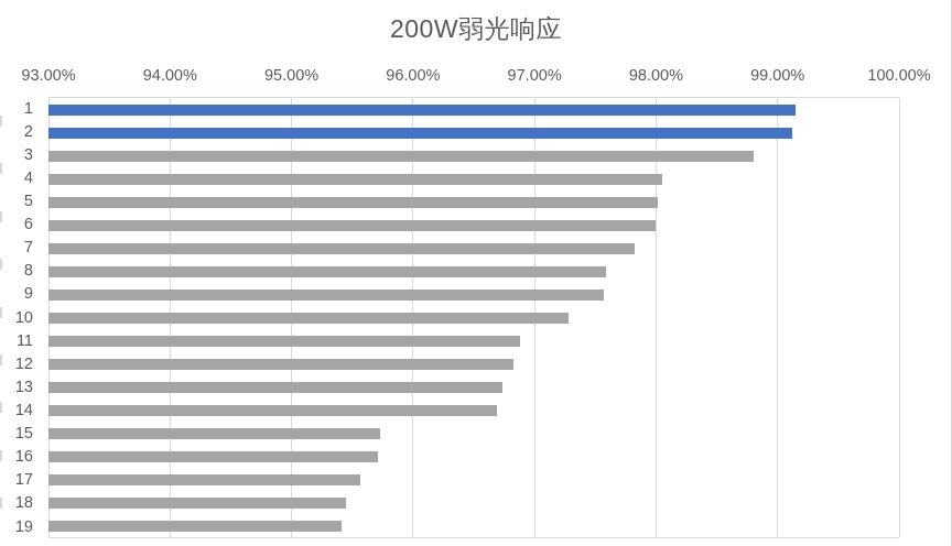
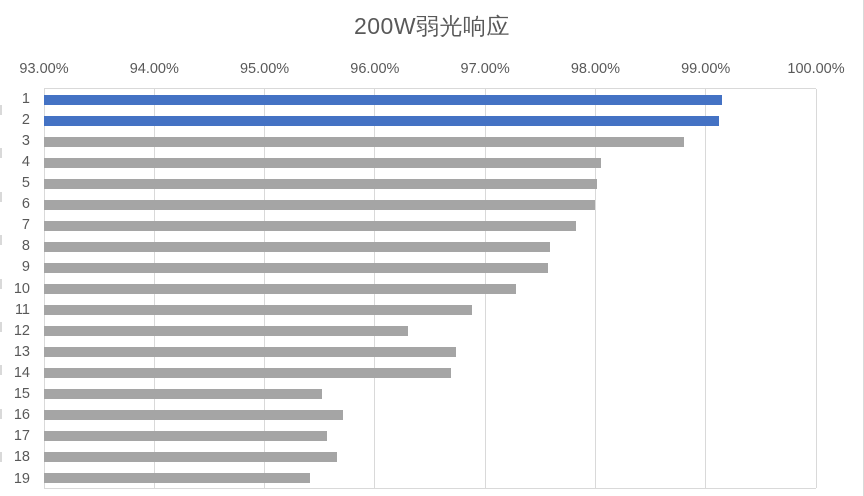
12: 96.83% -> 96.30%
15: 95.73% -> 95.52%
18: 95.45% -> 95.66%
